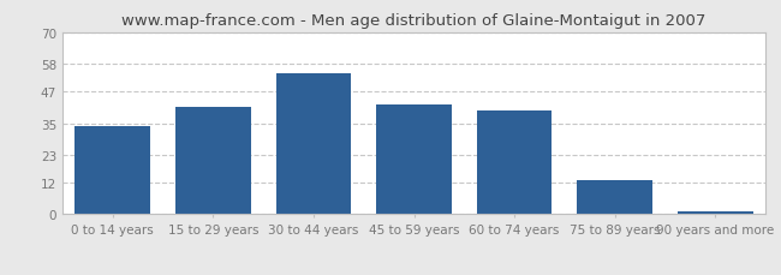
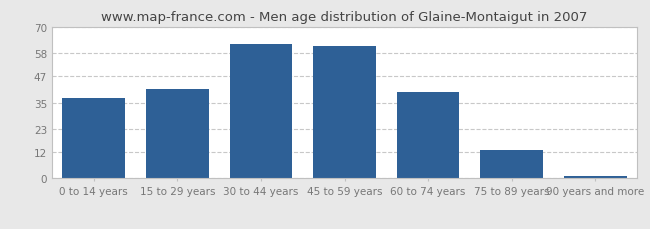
0 to 14 years: 34 -> 37
30 to 44 years: 54 -> 62
45 to 59 years: 42 -> 61
